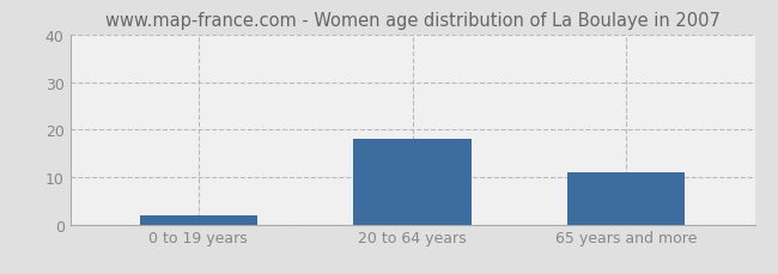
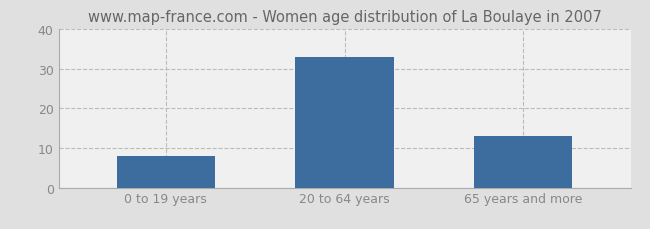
0 to 19 years: 2 -> 8
20 to 64 years: 18 -> 33
65 years and more: 11 -> 13
